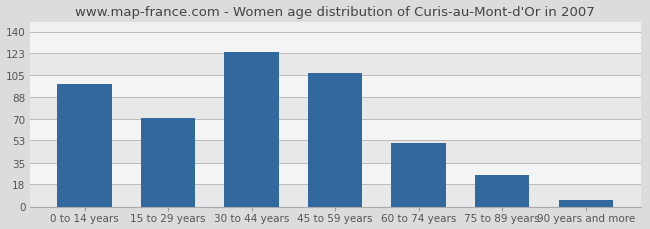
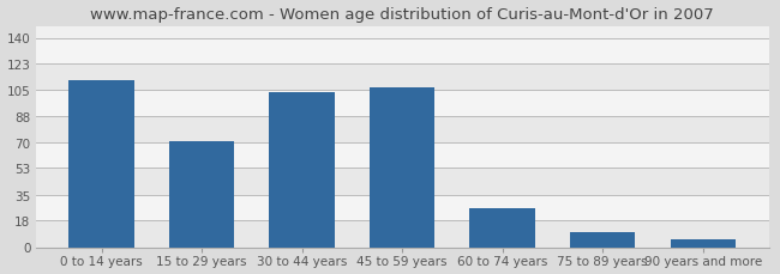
0 to 14 years: 98 -> 112
30 to 44 years: 124 -> 104
60 to 74 years: 51 -> 26
75 to 89 years: 25 -> 10
